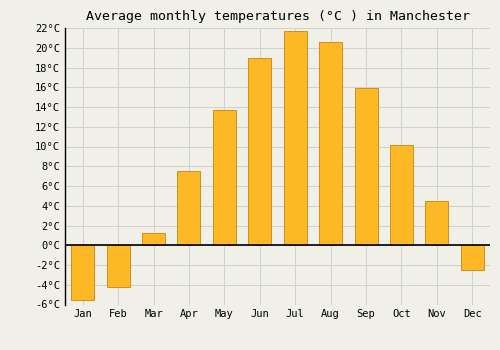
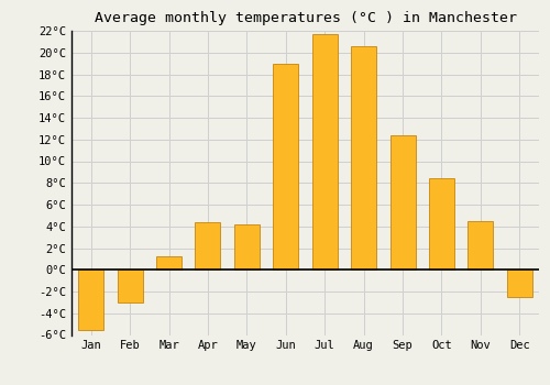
Feb: -4.2°C -> -3.0°C
Apr: 7.5°C -> 4.4°C
May: 13.7°C -> 4.2°C
Sep: 15.9°C -> 12.4°C
Oct: 10.2°C -> 8.4°C
